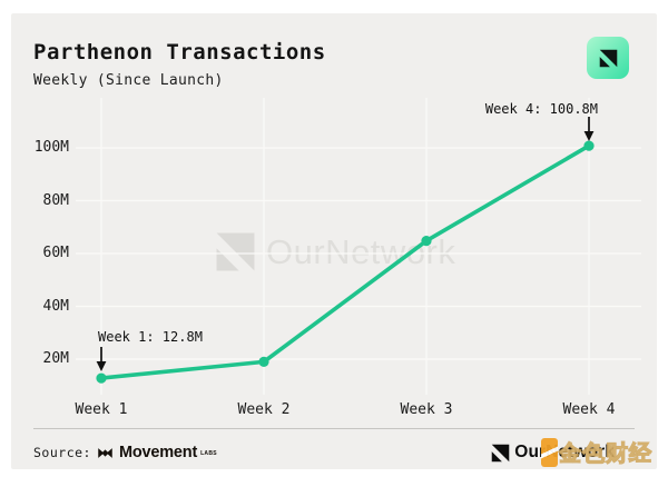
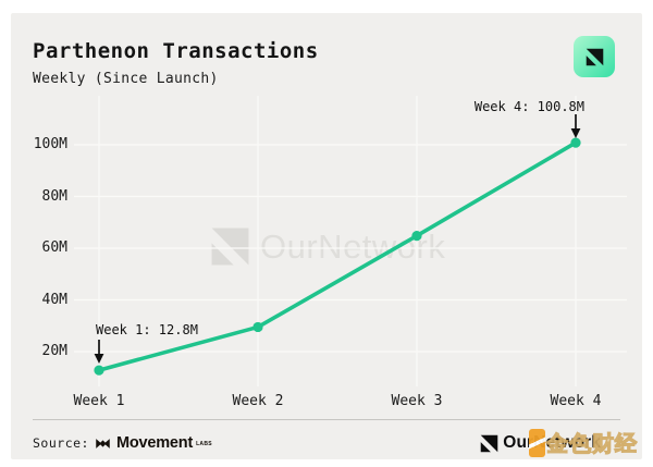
Week 2: 19M -> 30M
